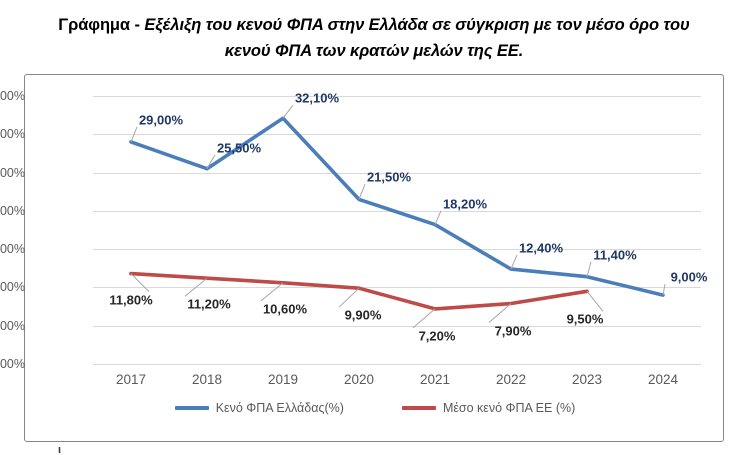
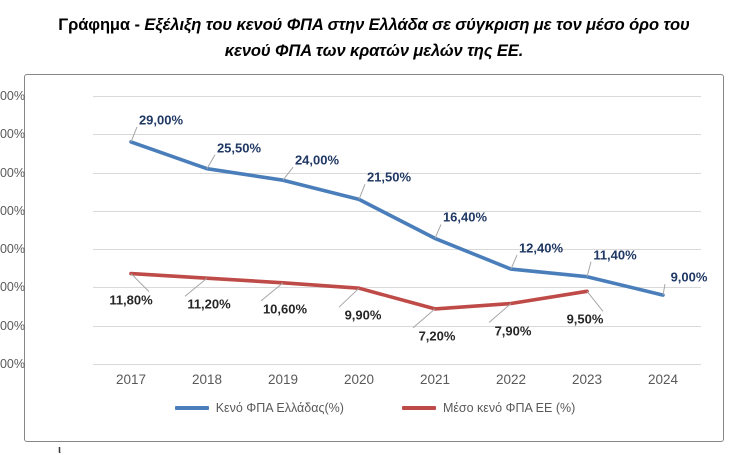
Κενό ΦΠΑ Ελλάδας(%)/2019: 32,10% -> 24,00%
Κενό ΦΠΑ Ελλάδας(%)/2021: 18,20% -> 16,40%
